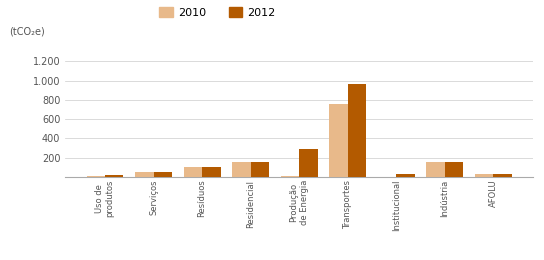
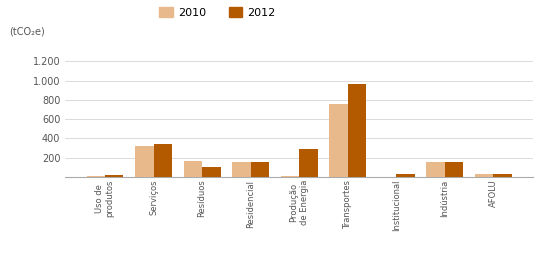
2010/Serviços: 40 -> 320
2012/Serviços: 50 -> 340
2010/Resíduos: 100 -> 160
